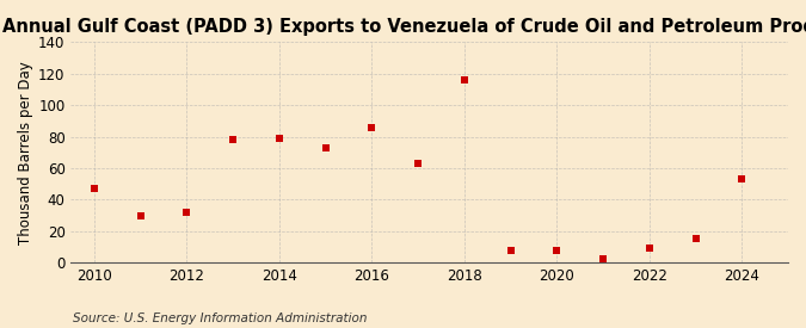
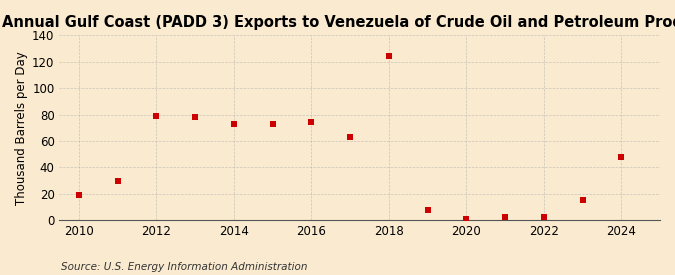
2010: 47 -> 19
2012: 32 -> 79
2014: 79 -> 73
2016: 86 -> 74
2018: 116 -> 124
2020: 8 -> 1
2022: 9 -> 2
2024: 53 -> 48
